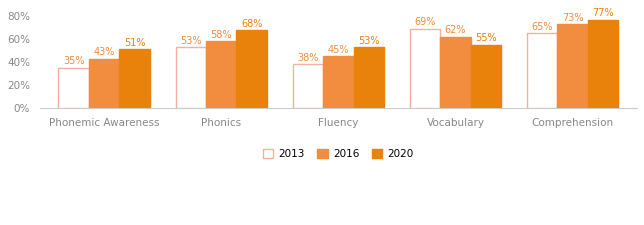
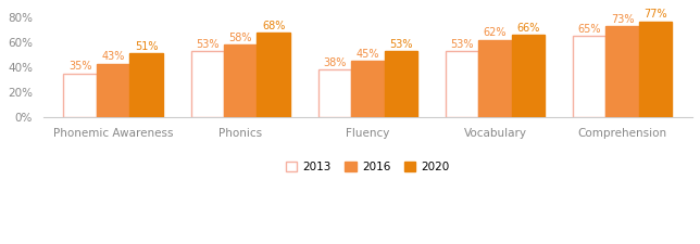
2013/Vocabulary: 69% -> 53%
2020/Vocabulary: 55% -> 66%
